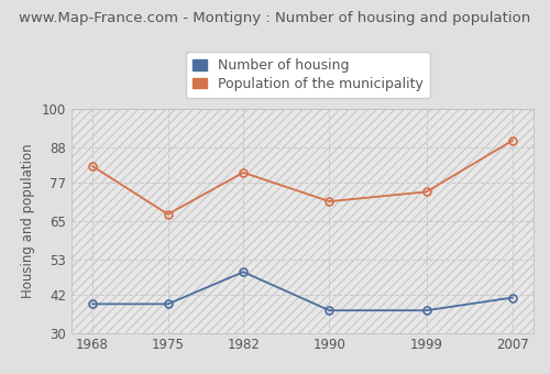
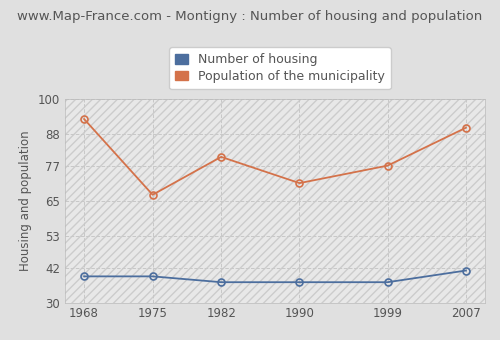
Population of the municipality/1968: 82 -> 93
Number of housing/1982: 49 -> 37
Population of the municipality/1999: 74 -> 77
